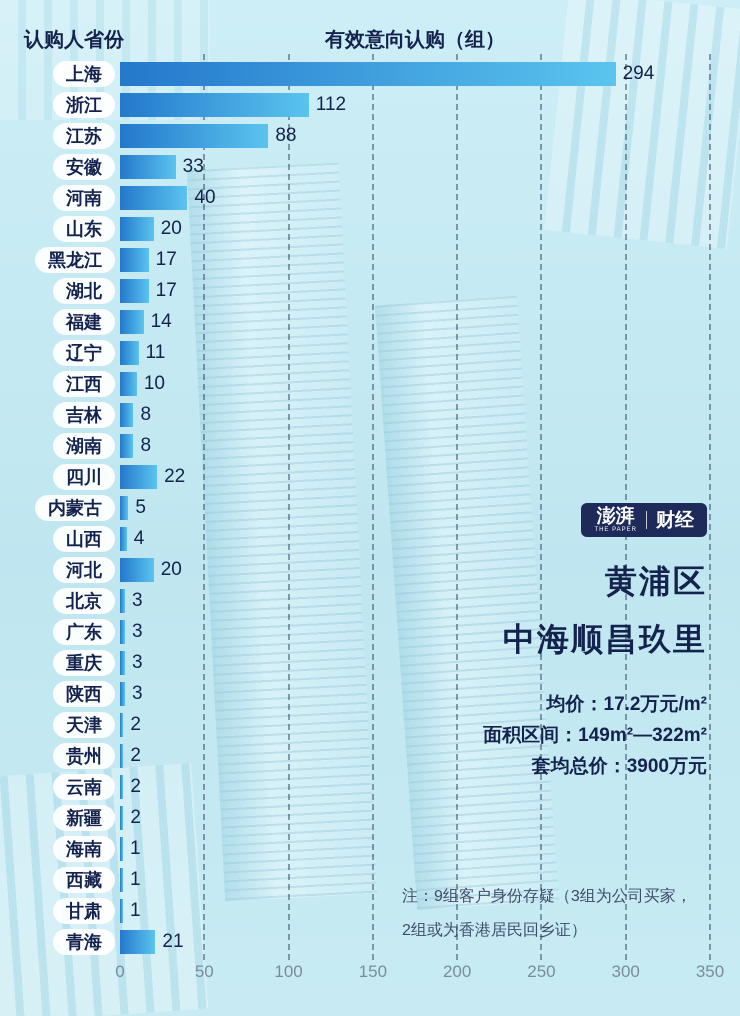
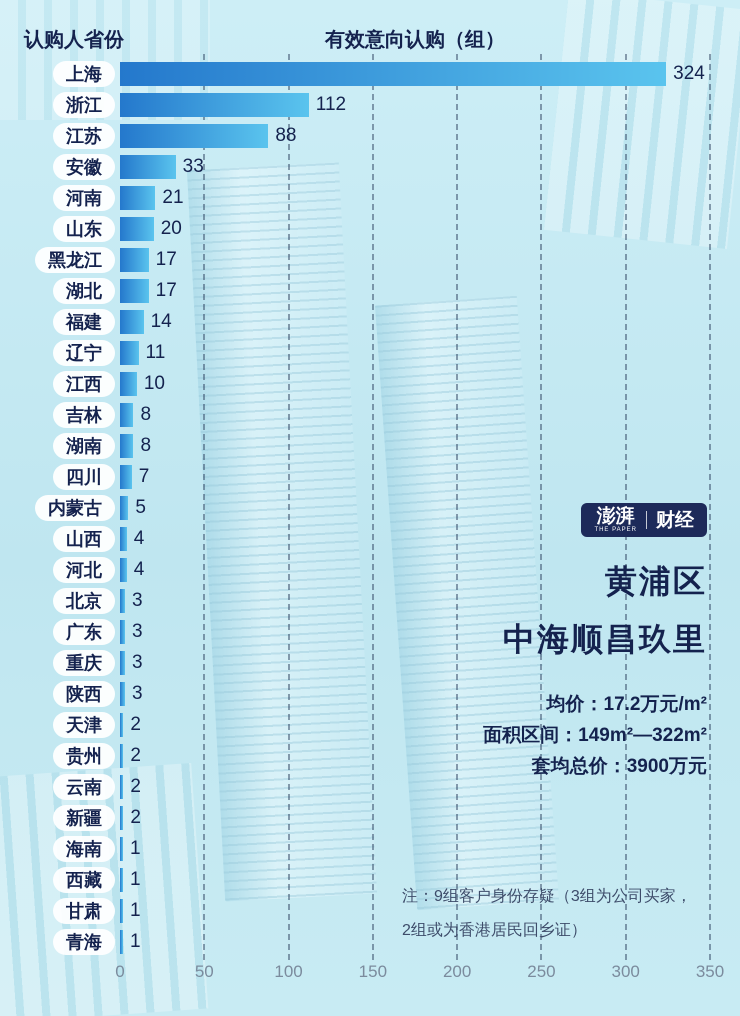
上海: 294 -> 324
河南: 40 -> 21
四川: 22 -> 7
河北: 20 -> 4
青海: 21 -> 1
